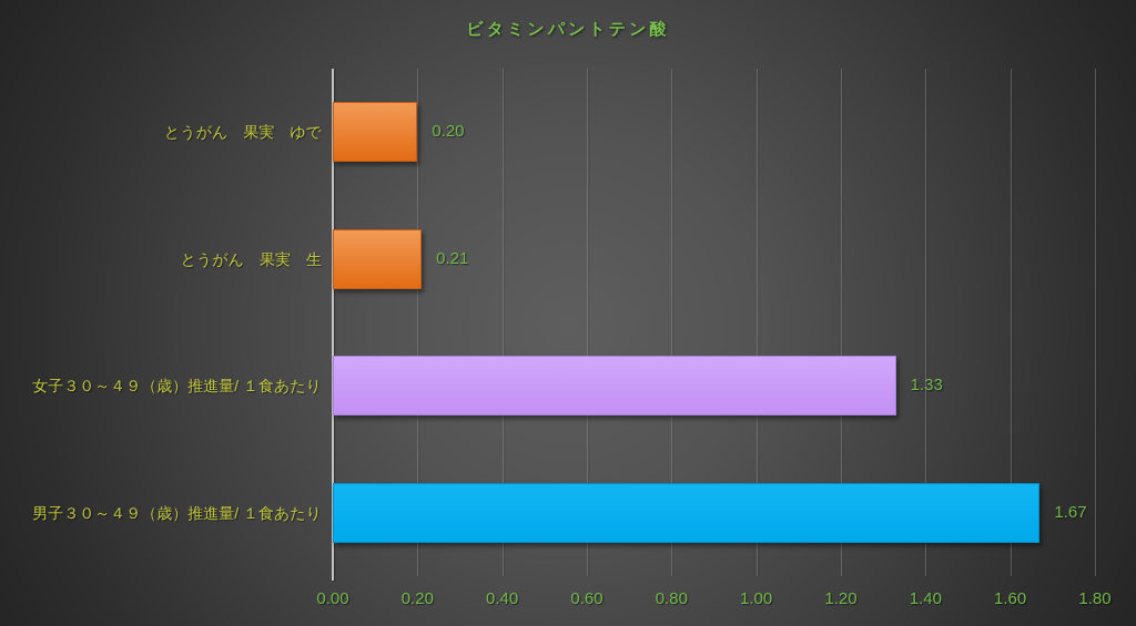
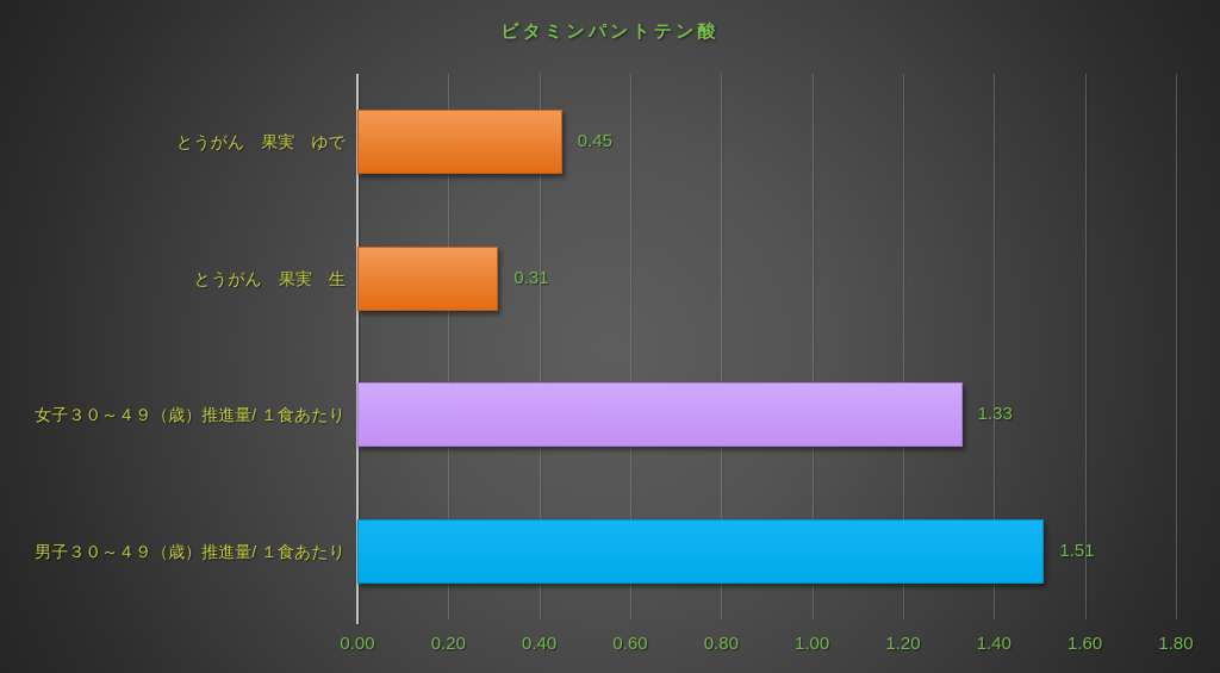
とうがん 果実 ゆで: 0.20 -> 0.45
とうがん 果実 生: 0.21 -> 0.31
男子３０～４９（歳）推進量/ １食あたり: 1.67 -> 1.51
